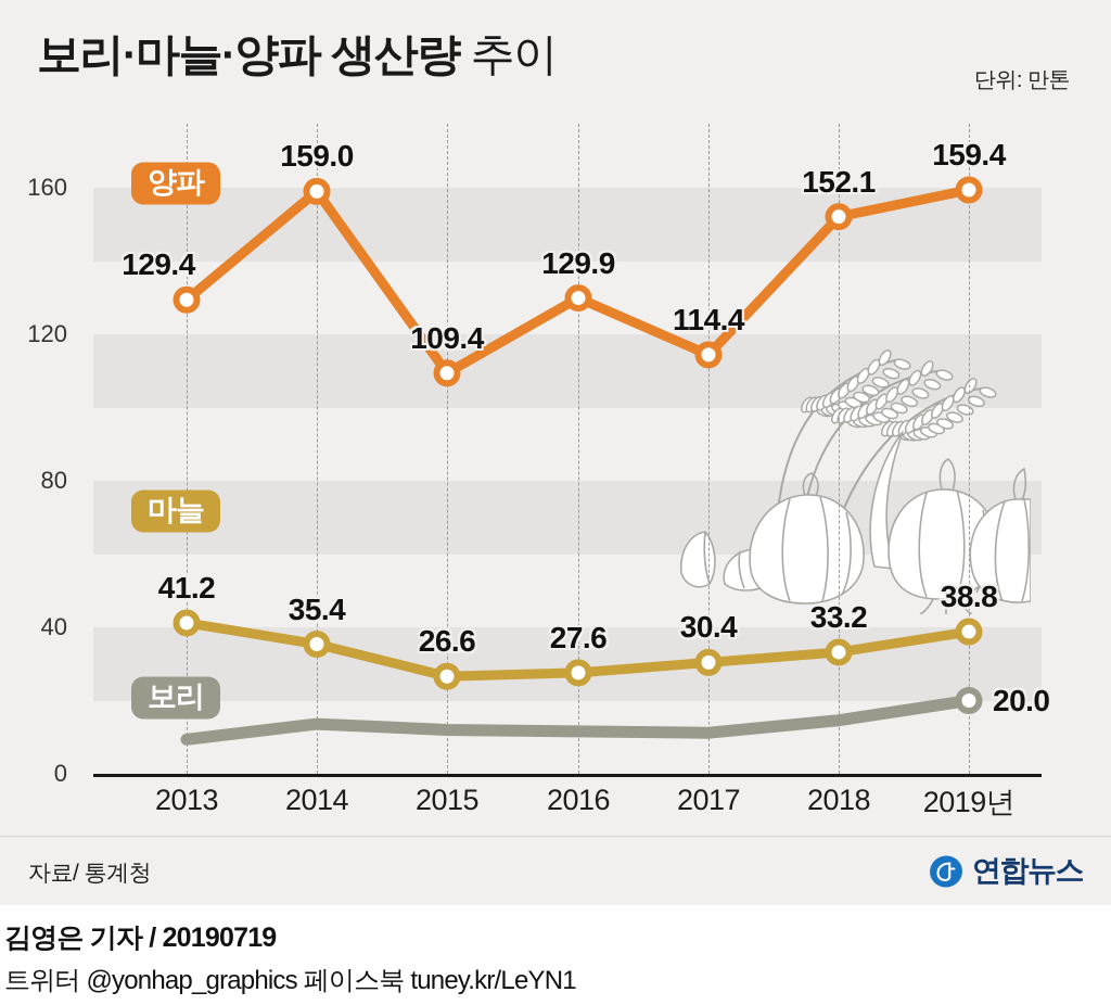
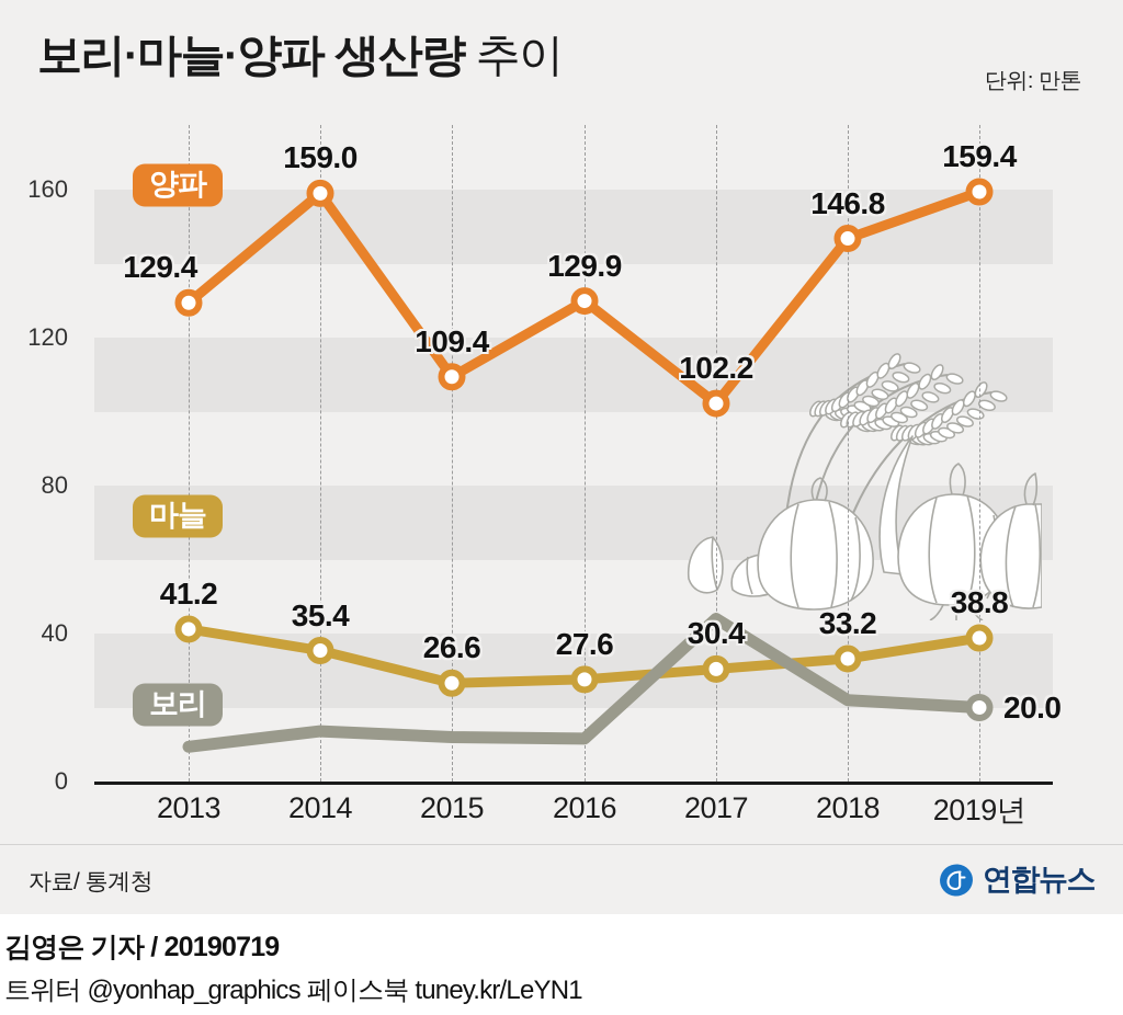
양파/2017: 114.4 -> 102.2
보리/2017: 11 -> 44
양파/2018: 152.1 -> 146.8
보리/2018: 15 -> 22
